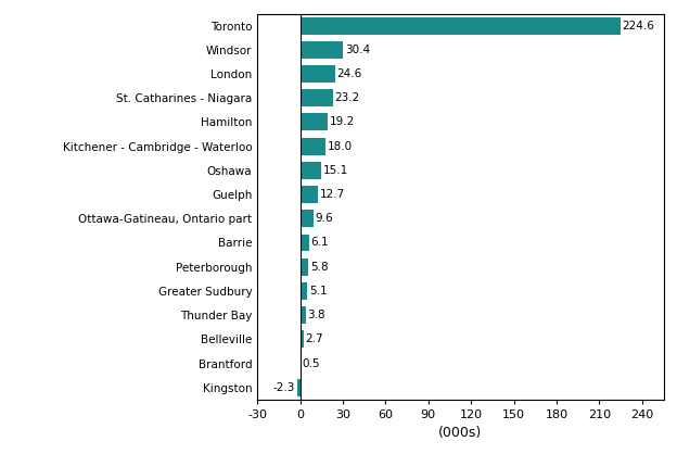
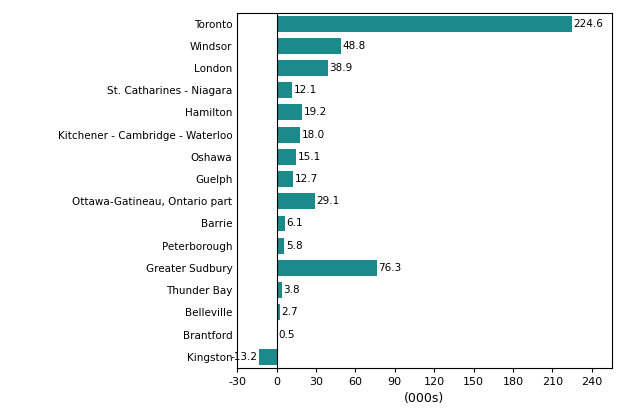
Windsor: 30.4 -> 48.8
London: 24.6 -> 38.9
St. Catharines - Niagara: 23.2 -> 12.1
Ottawa-Gatineau, Ontario part: 9.6 -> 29.1
Greater Sudbury: 5.1 -> 76.3
Kingston: -2.3 -> -13.2
